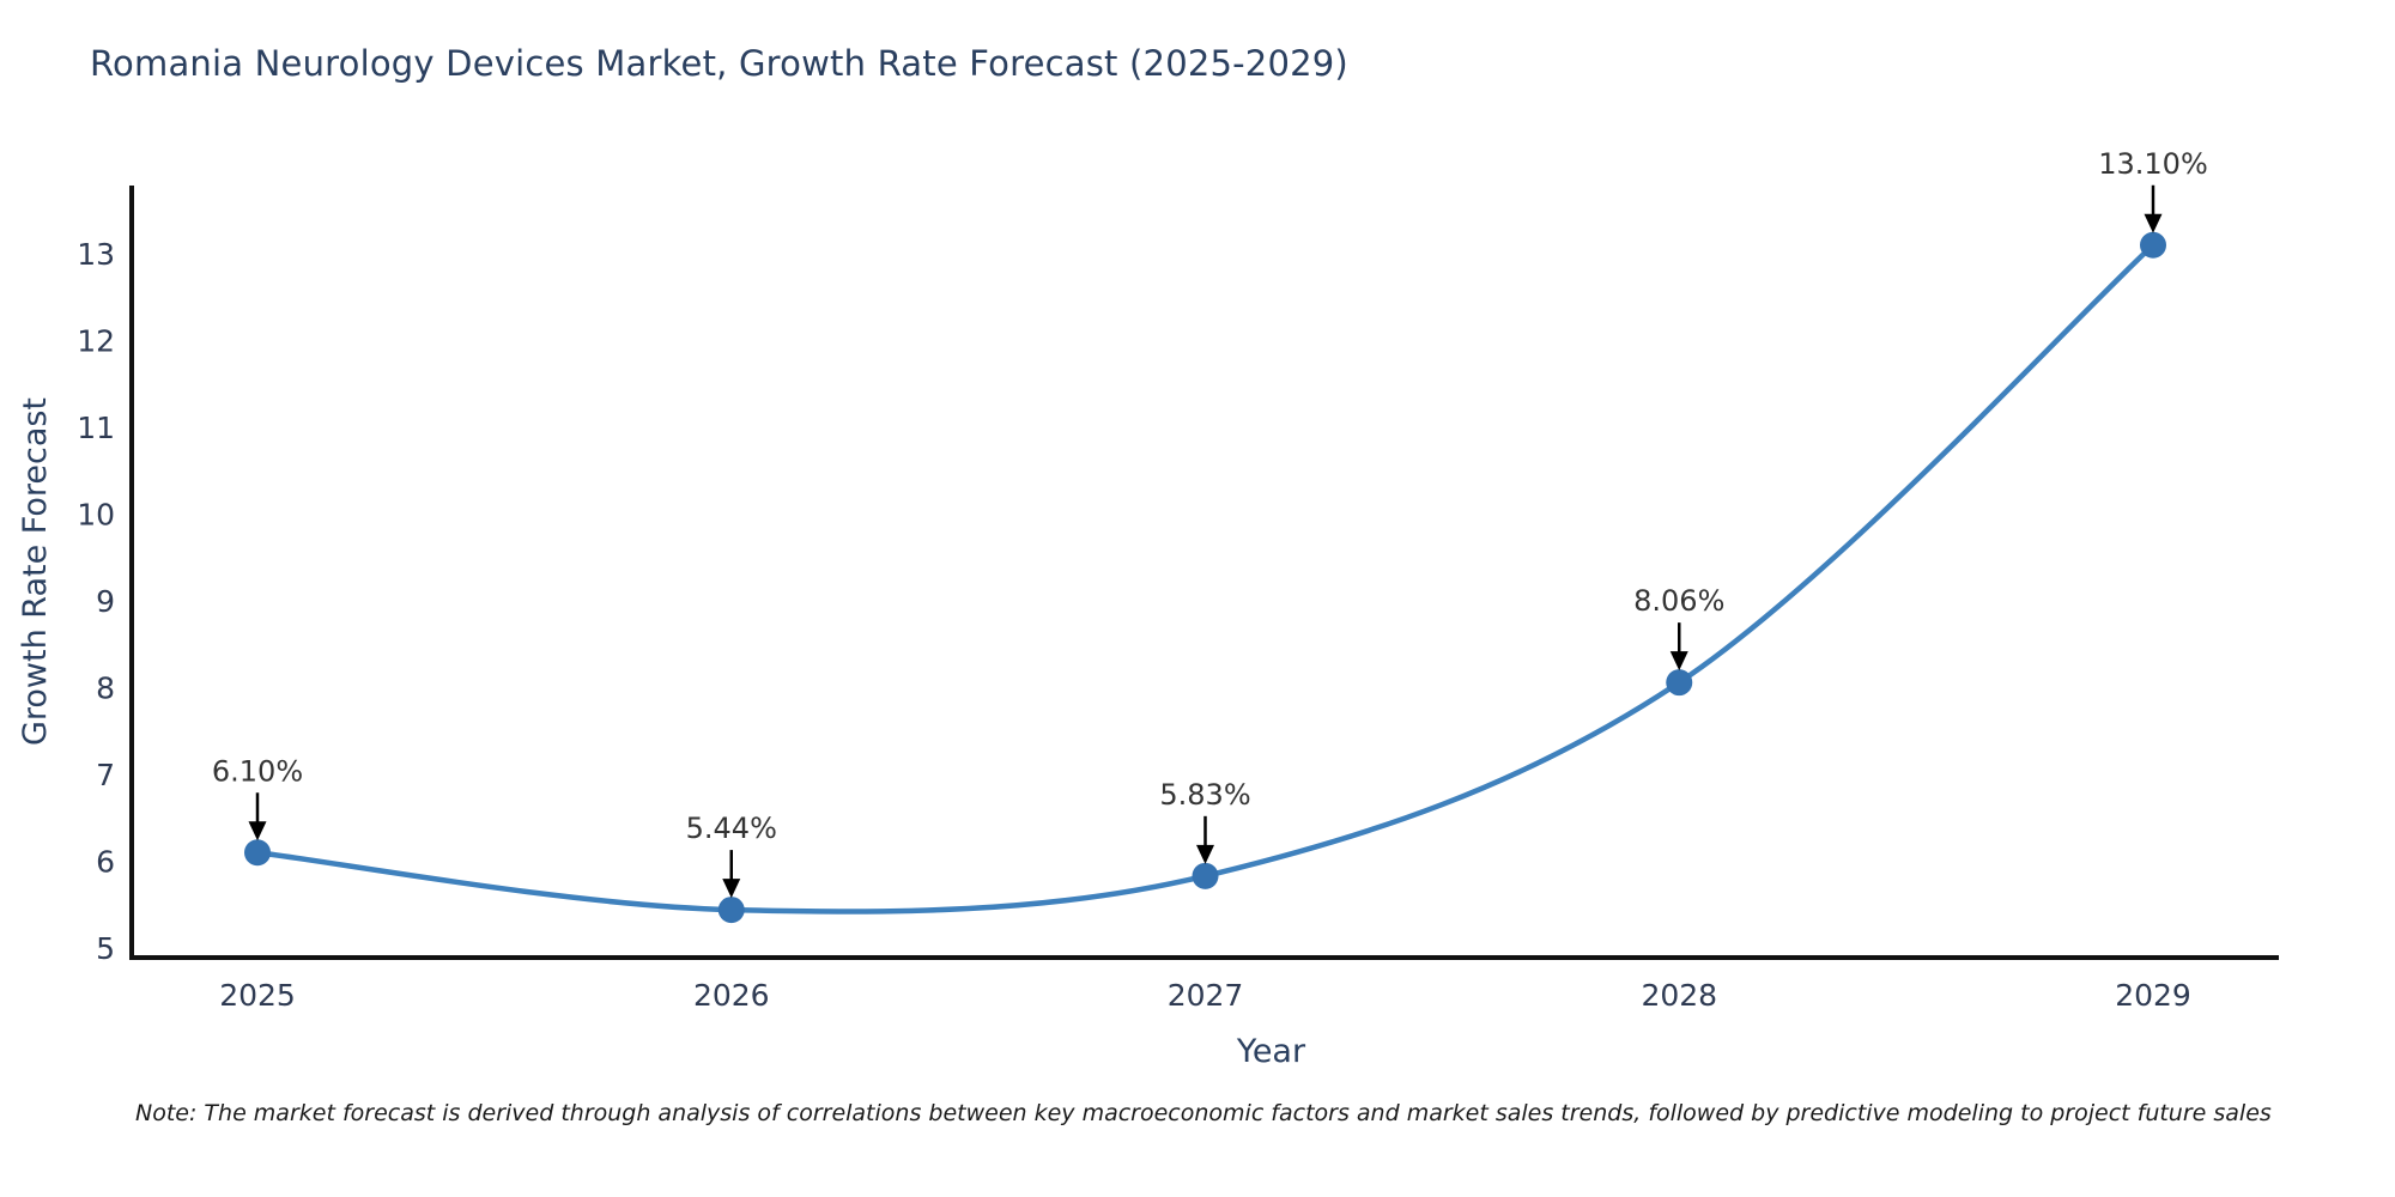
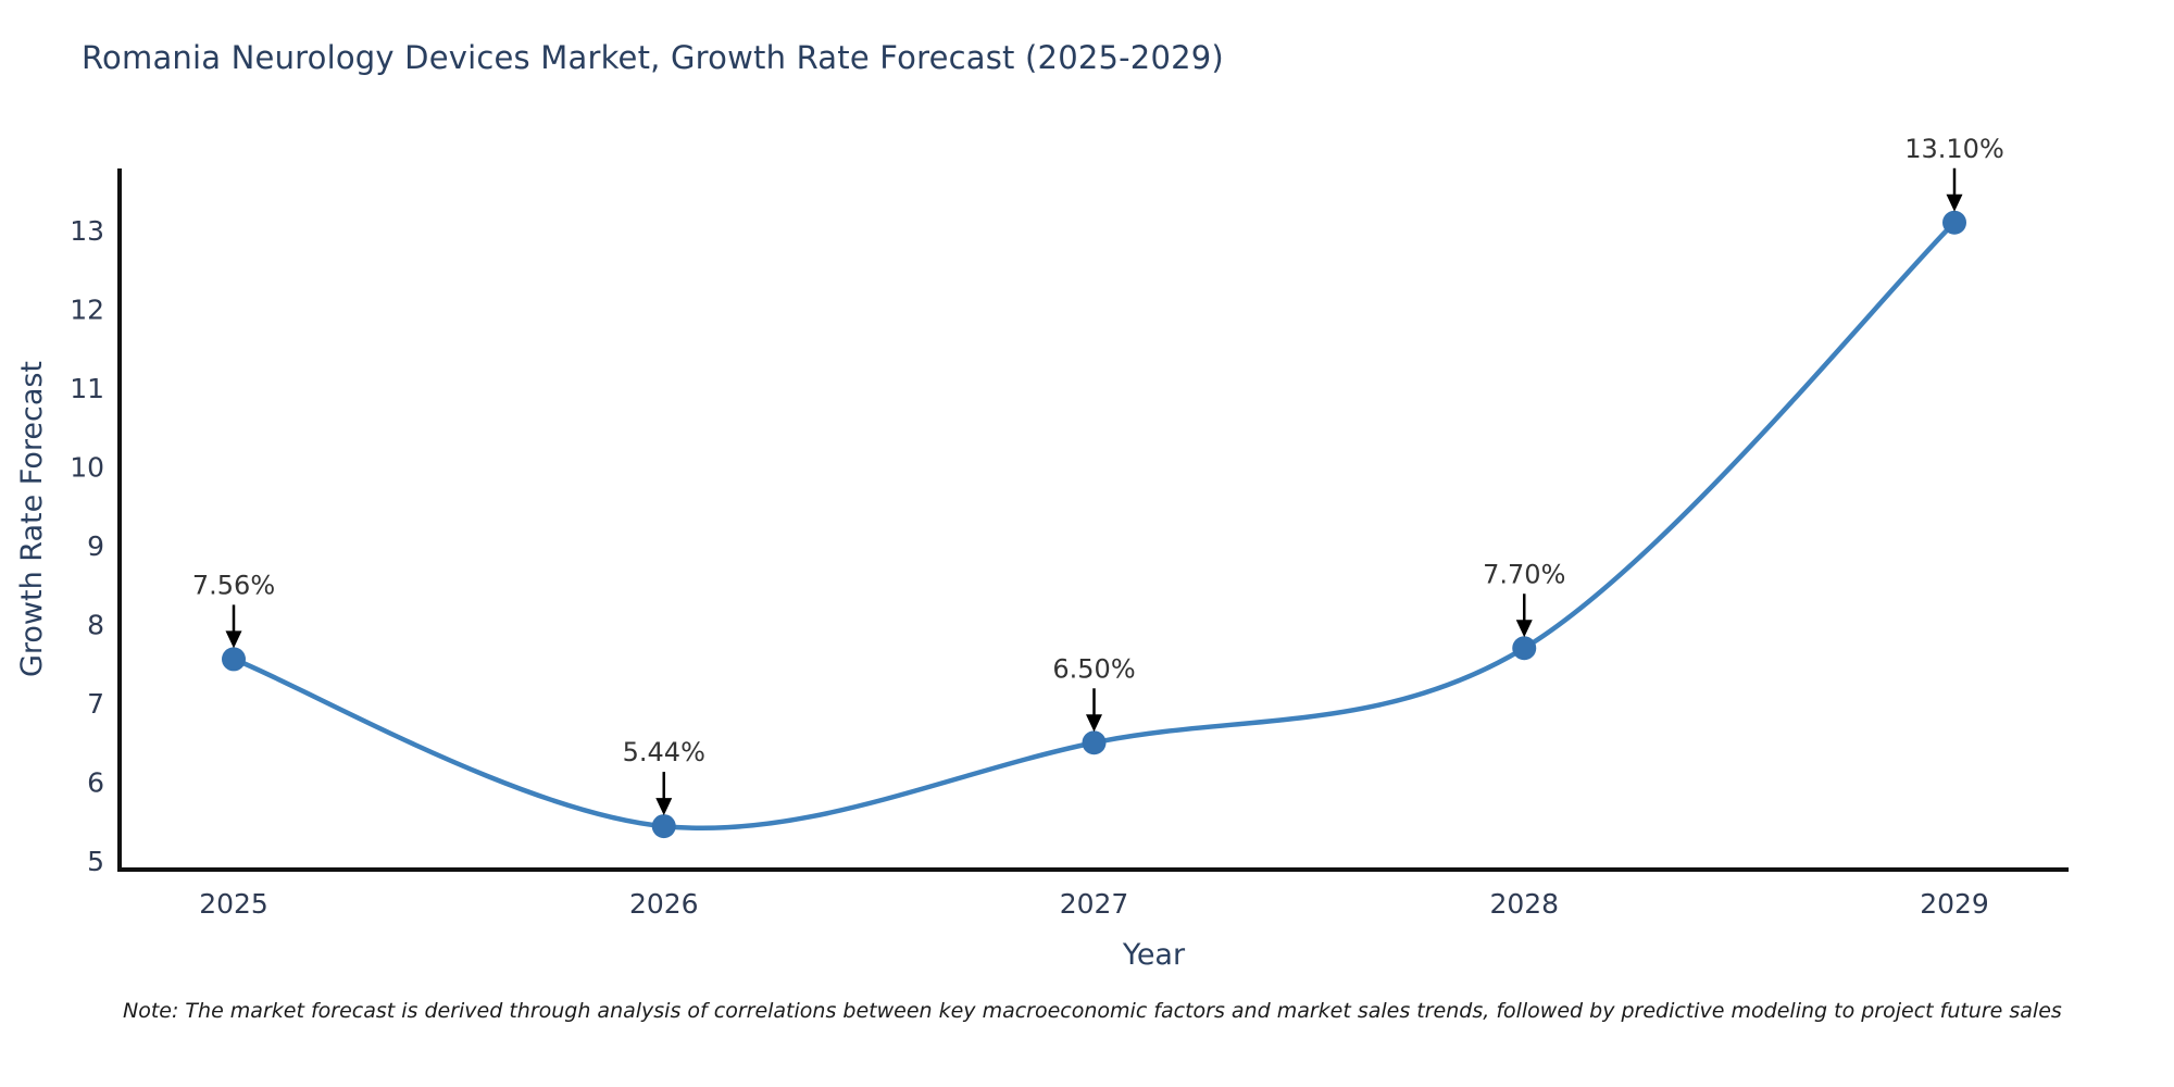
2025: 6.10% -> 7.56%
2027: 5.83% -> 6.50%
2028: 8.06% -> 7.70%
